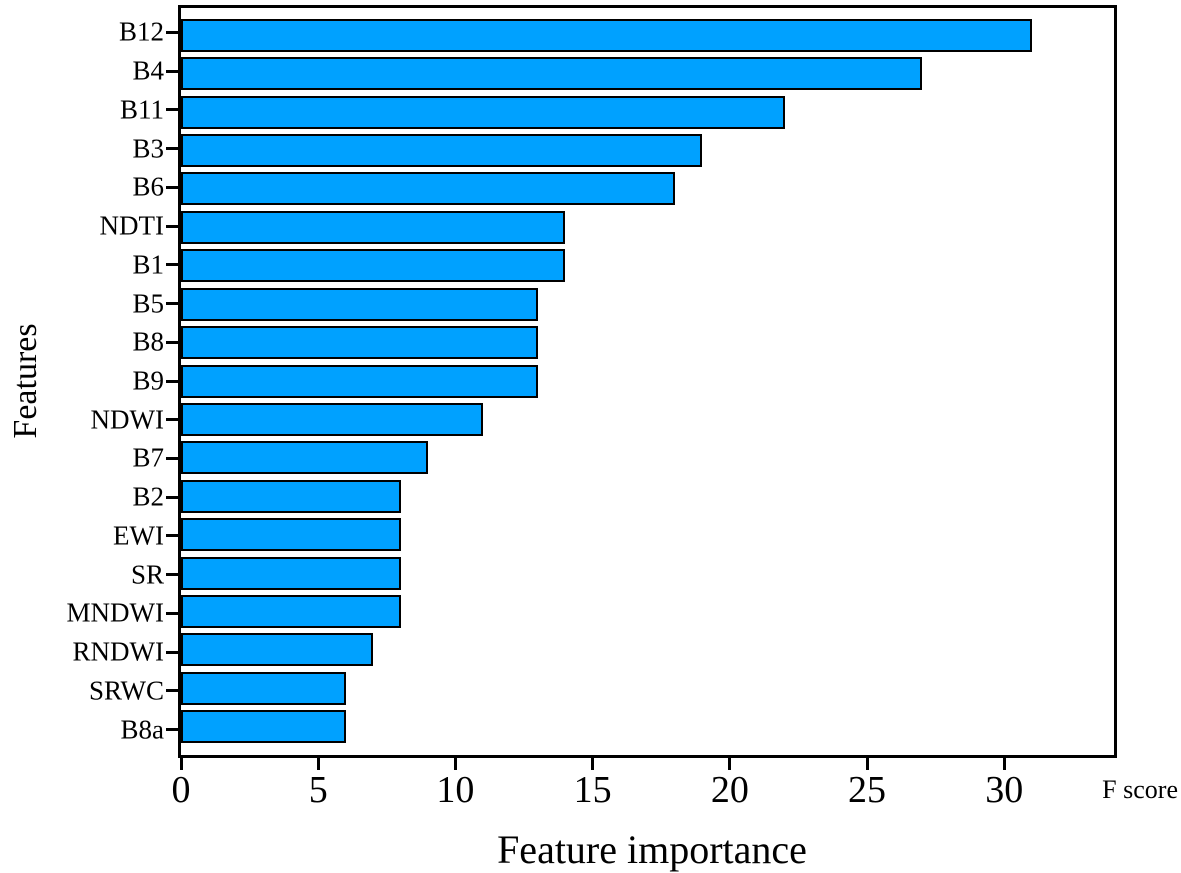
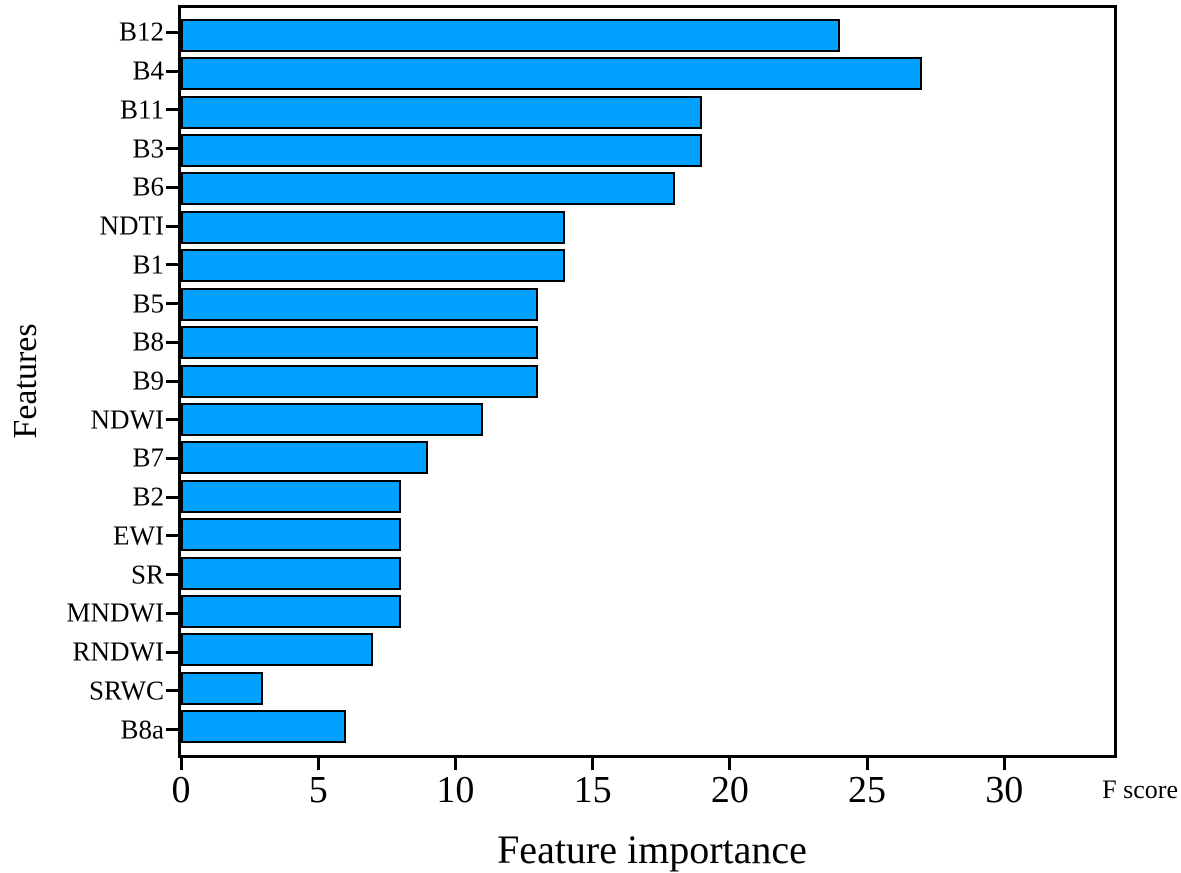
B12: 31 -> 24
B11: 22 -> 19
SRWC: 6 -> 3
